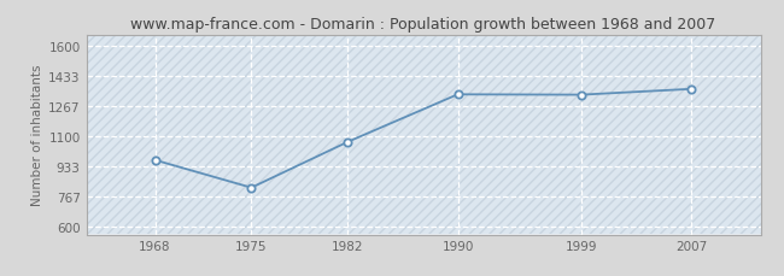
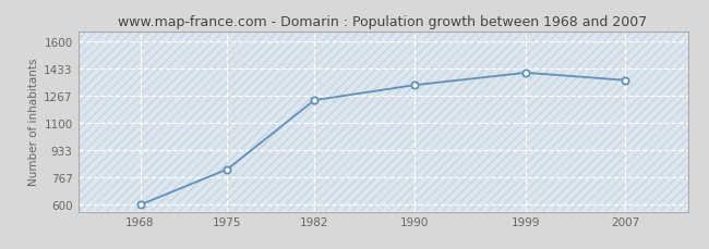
1968: 970 -> 600
1982: 1070 -> 1240
1999: 1330 -> 1410
